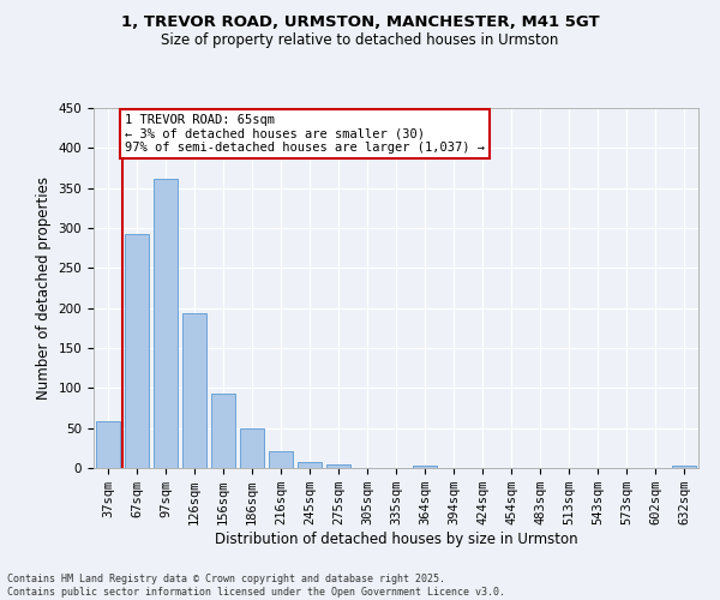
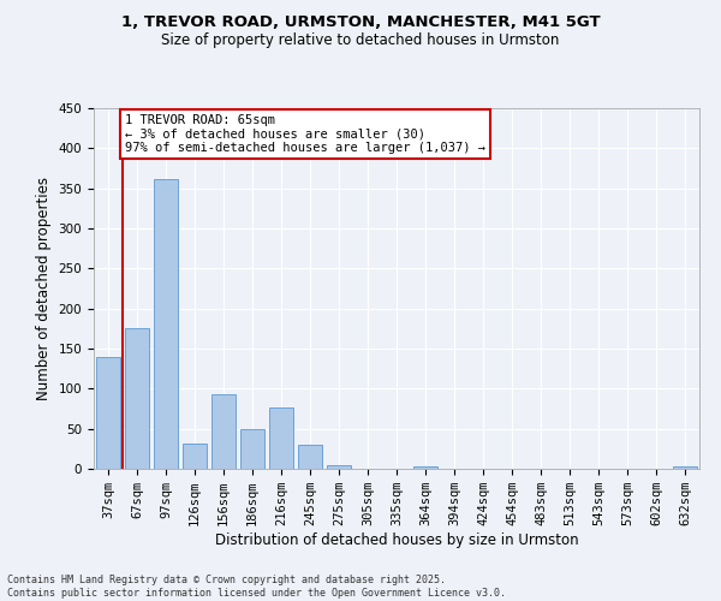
37sqm: 58 -> 140
67sqm: 293 -> 176
126sqm: 194 -> 32
216sqm: 21 -> 76
245sqm: 8 -> 30
